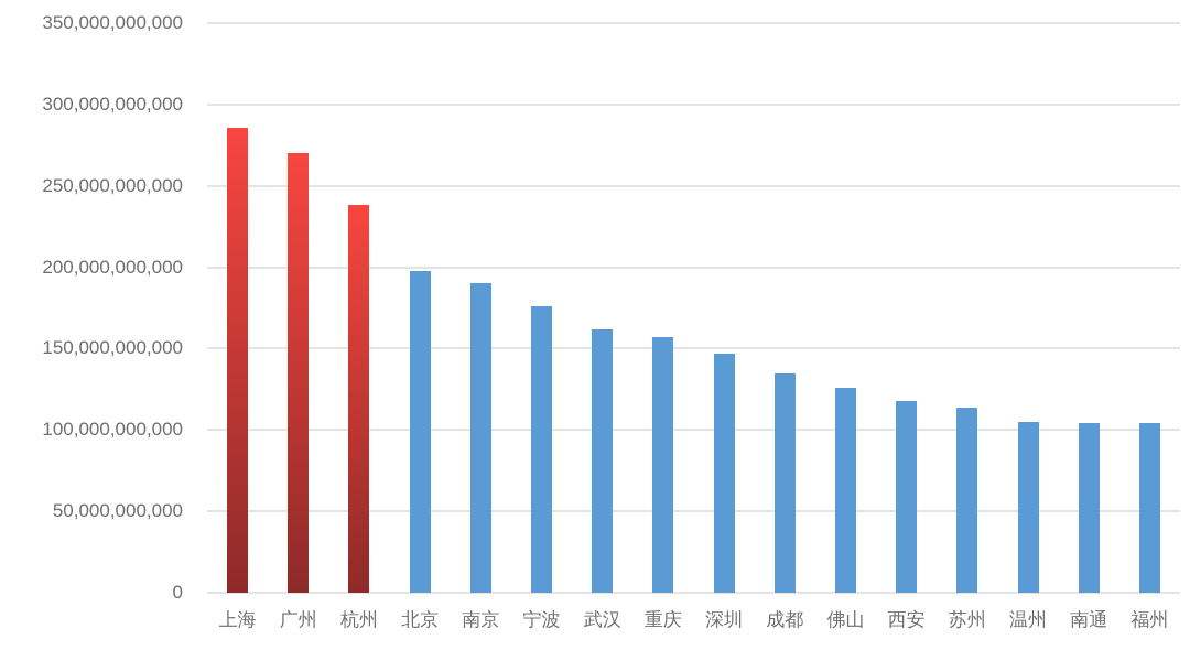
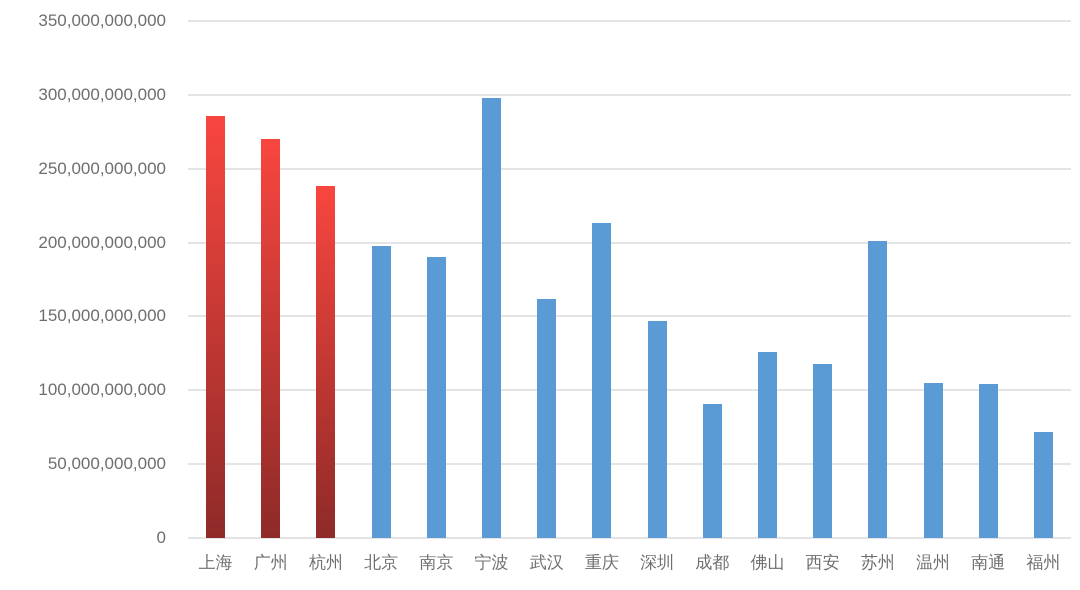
宁波: 176000000000 -> 298000000000
重庆: 157000000000 -> 213000000000
成都: 135000000000 -> 91000000000
苏州: 114000000000 -> 201000000000
福州: 104000000000 -> 72000000000
